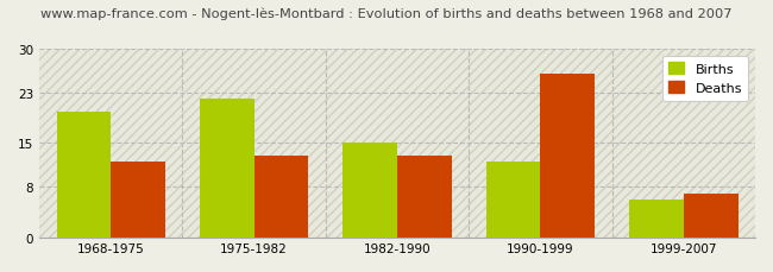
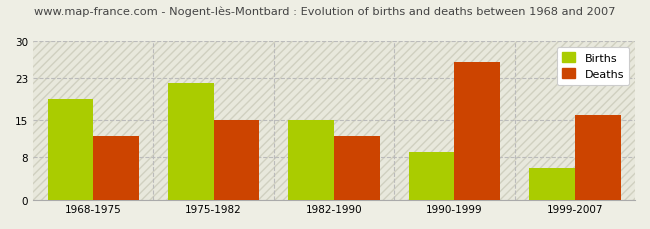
Births/1968-1975: 20 -> 19
Deaths/1975-1982: 13 -> 15
Deaths/1982-1990: 13 -> 12
Births/1990-1999: 12 -> 9
Deaths/1999-2007: 7 -> 16
